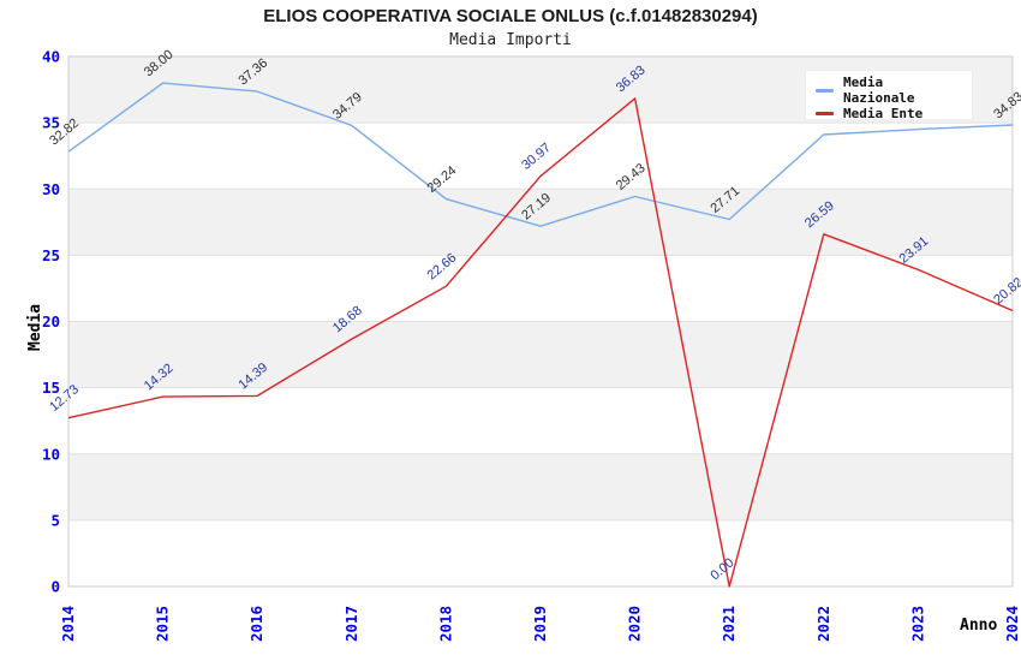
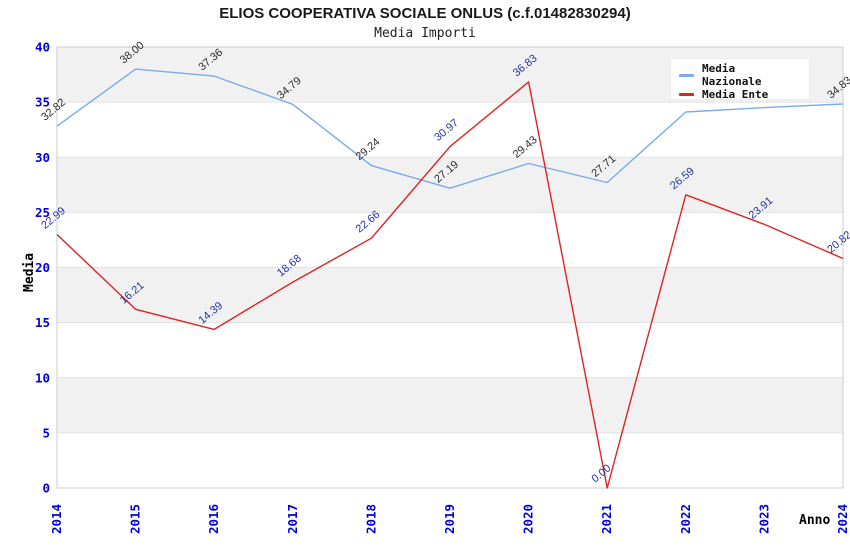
Media Ente/2014: 12.73 -> 22.99
Media Ente/2015: 14.32 -> 16.21
